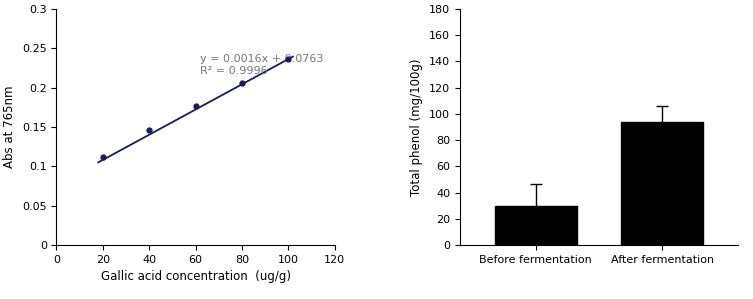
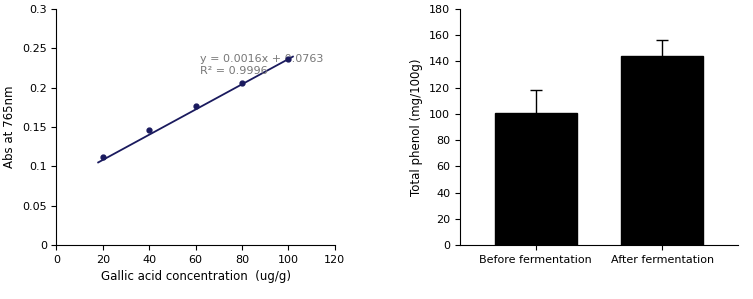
Before fermentation: 30 -> 101
After fermentation: 94 -> 144
